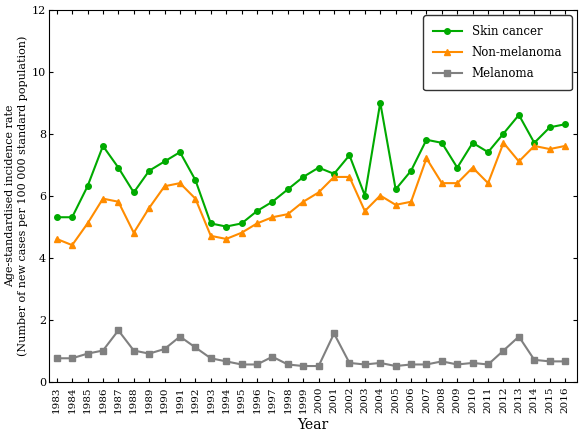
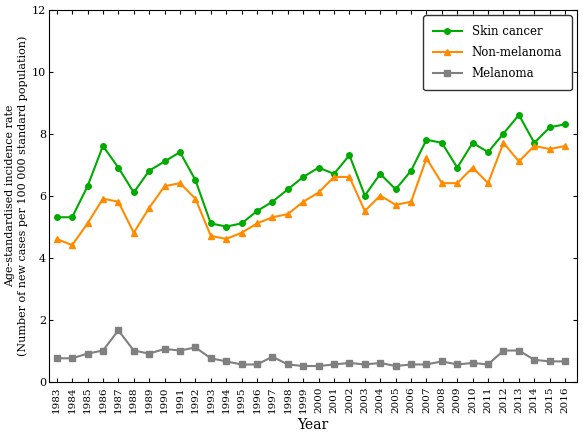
Melanoma/1991: 1.45 -> 1.00
Melanoma/2001: 1.55 -> 0.55
Skin cancer/2004: 9.0 -> 6.7
Melanoma/2013: 1.45 -> 1.00
